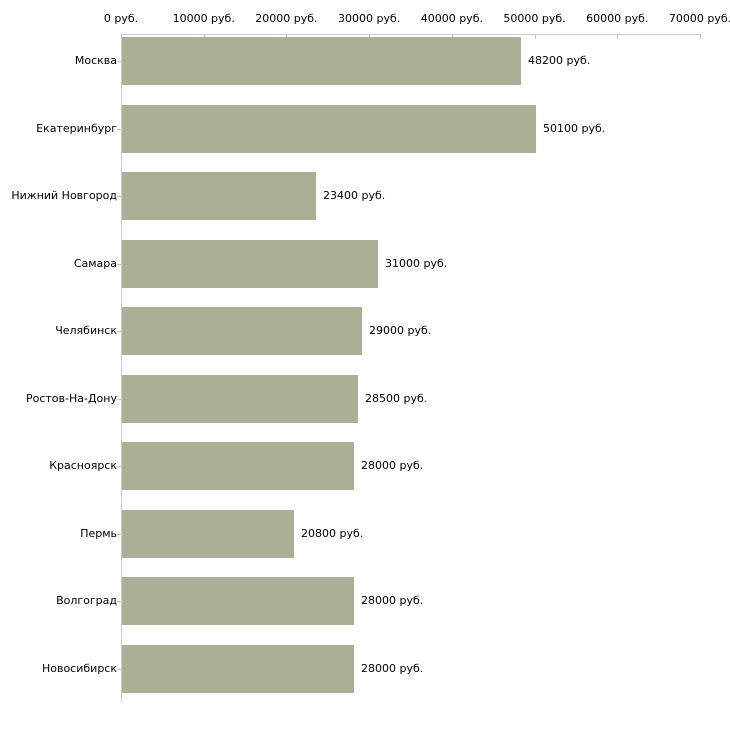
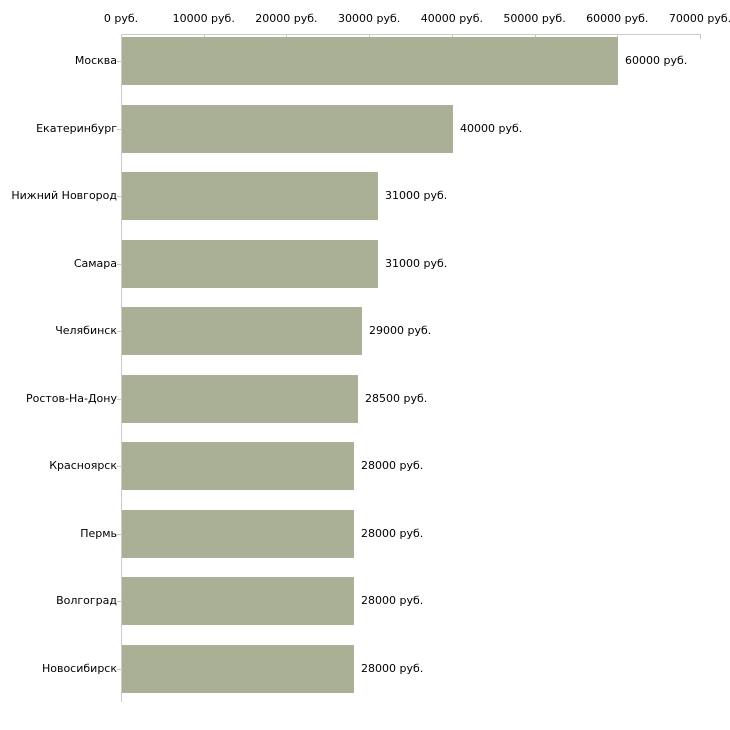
Москва: 48200 -> 60000
Екатеринбург: 50100 -> 40000
Нижний Новгород: 23400 -> 31000
Пермь: 20800 -> 28000
